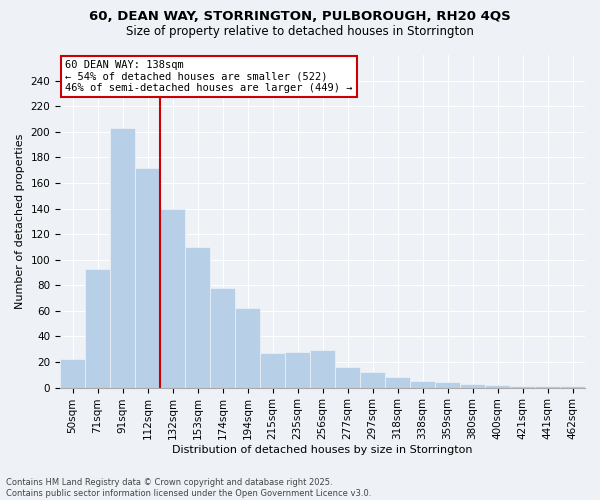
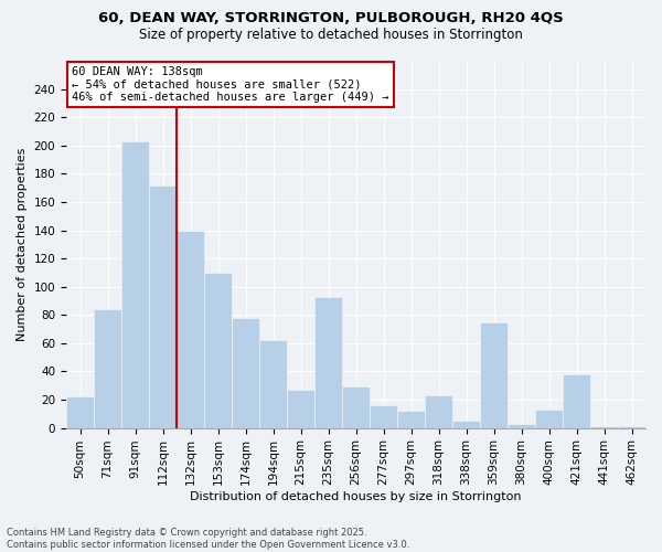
71sqm: 93 -> 84
235sqm: 28 -> 93
318sqm: 8 -> 23
359sqm: 4 -> 75
400sqm: 2 -> 13
421sqm: 1 -> 38
